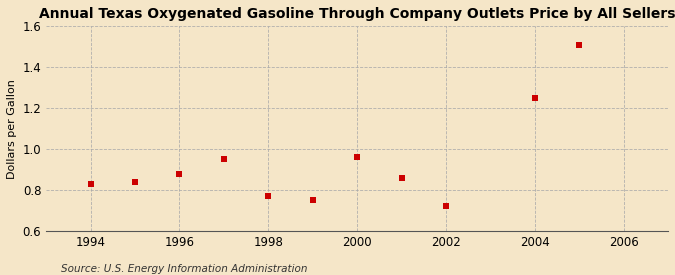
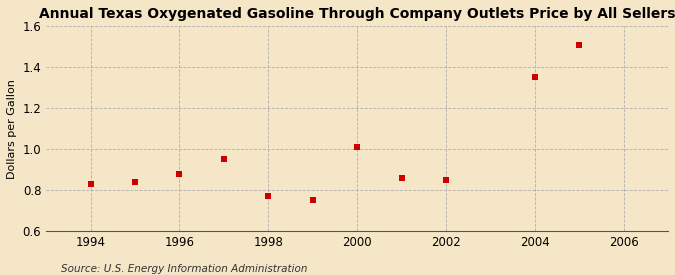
2000: 0.96 -> 1.01
2002: 0.72 -> 0.85
2004: 1.25 -> 1.35
